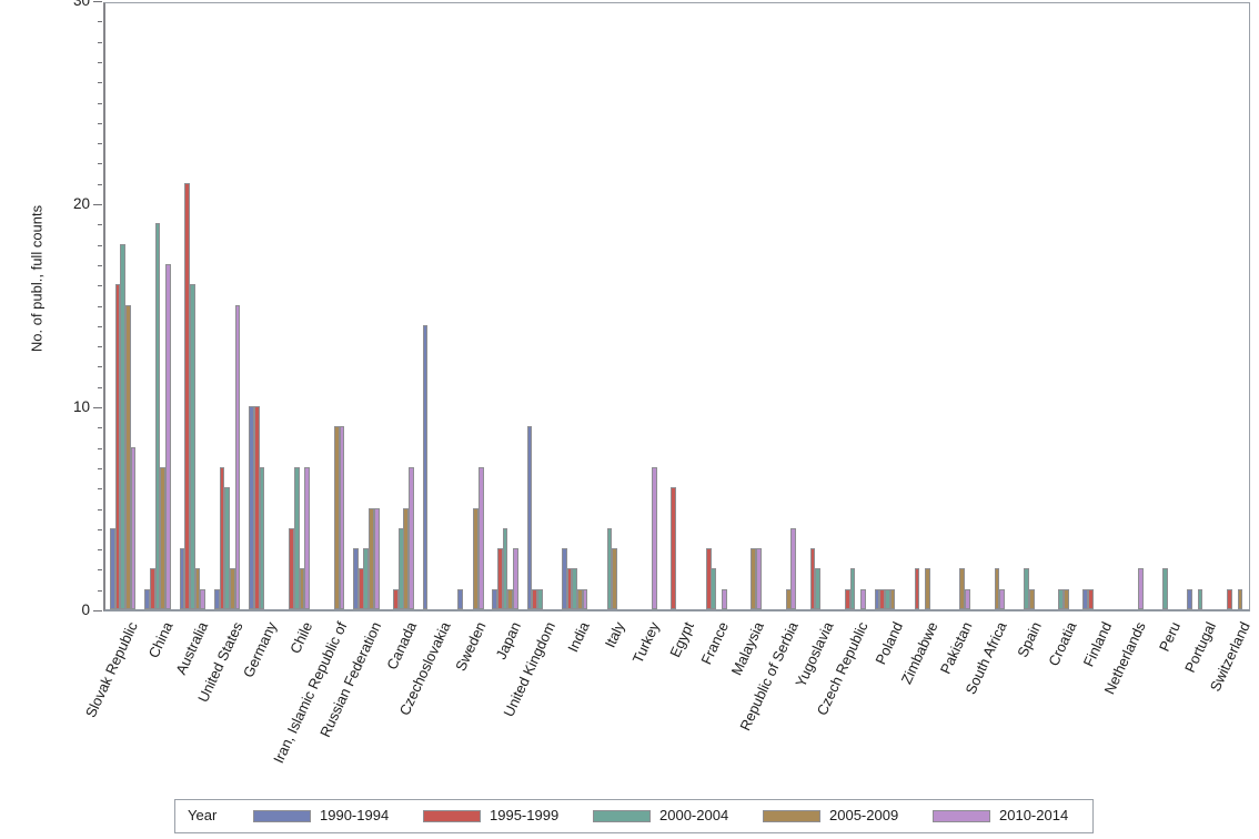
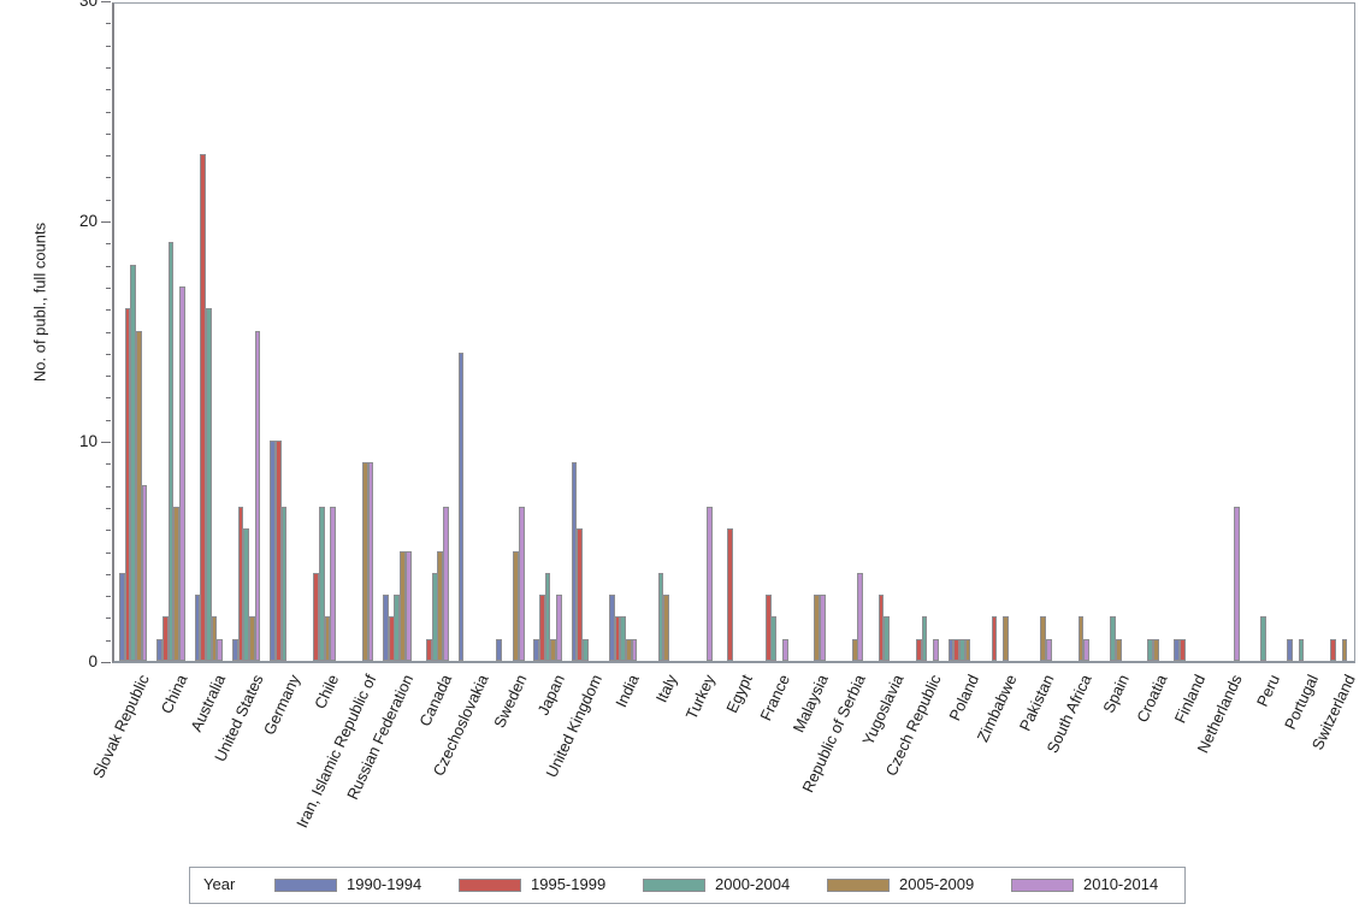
1995-1999/Australia: 21 -> 23
1995-1999/United Kingdom: 1 -> 6
2010-2014/Netherlands: 2 -> 7
